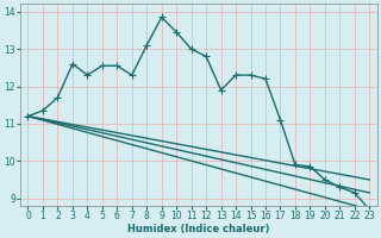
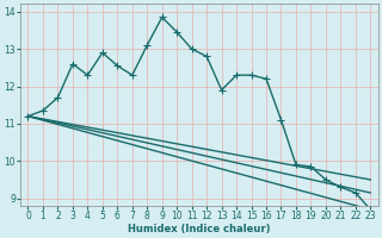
5: 12.55 -> 12.90
